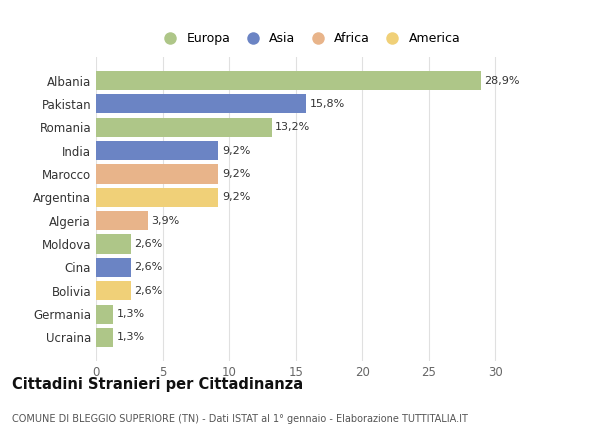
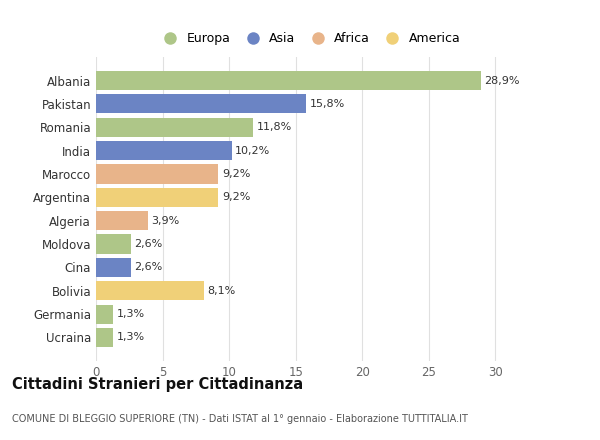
Romania: 13,2% -> 11,8%
India: 9,2% -> 10,2%
Bolivia: 2,6% -> 8,1%
